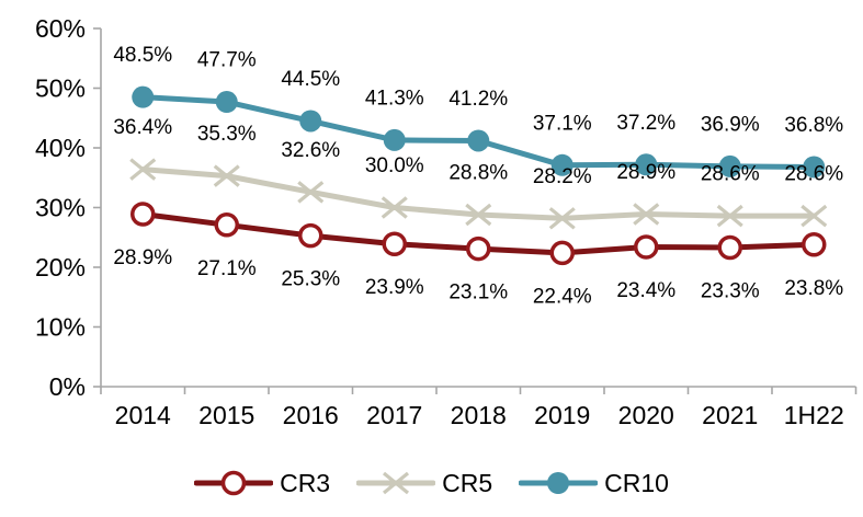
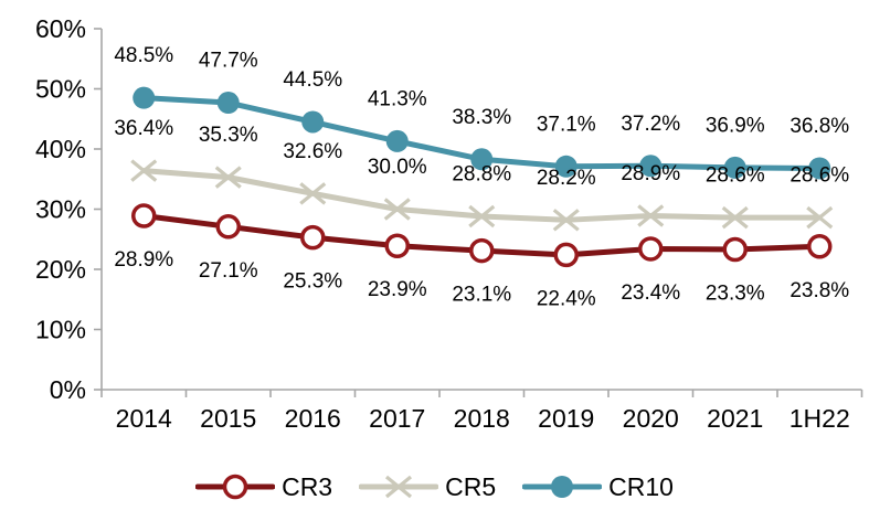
CR10/2018: 41.2% -> 38.3%
